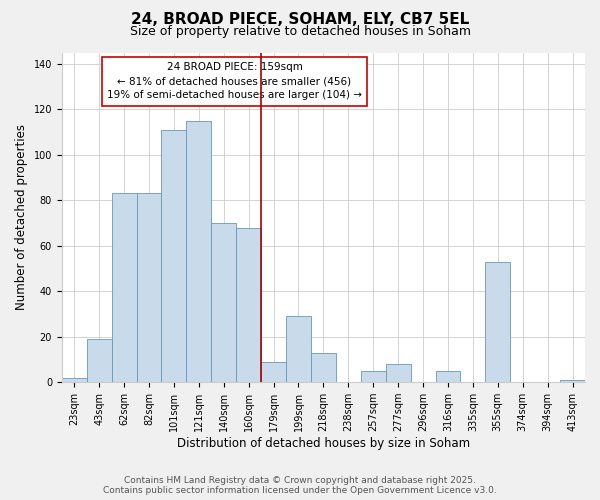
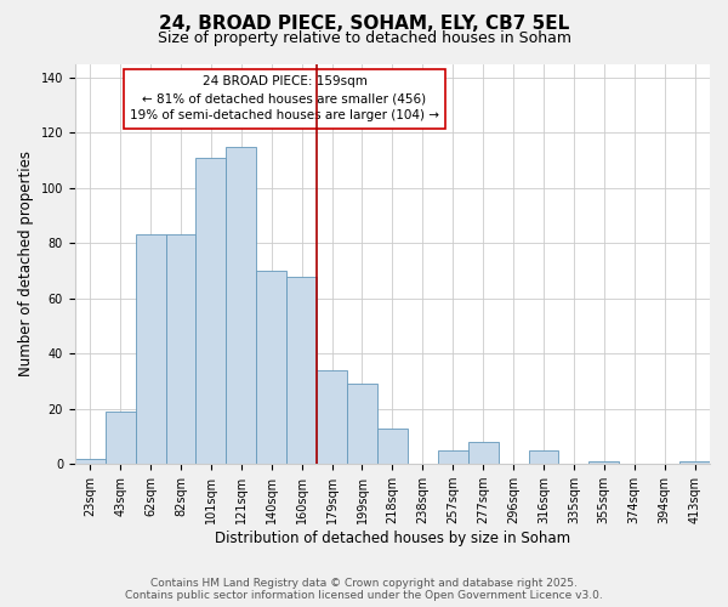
179sqm: 9 -> 34
355sqm: 53 -> 1
